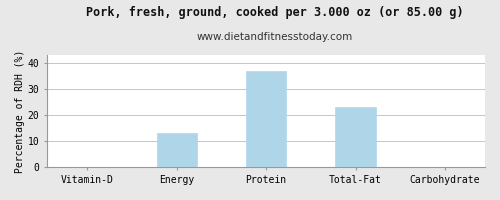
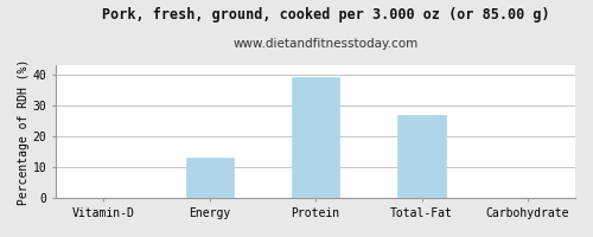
Protein: 37.0 -> 39.0
Total-Fat: 23.0 -> 27.0
